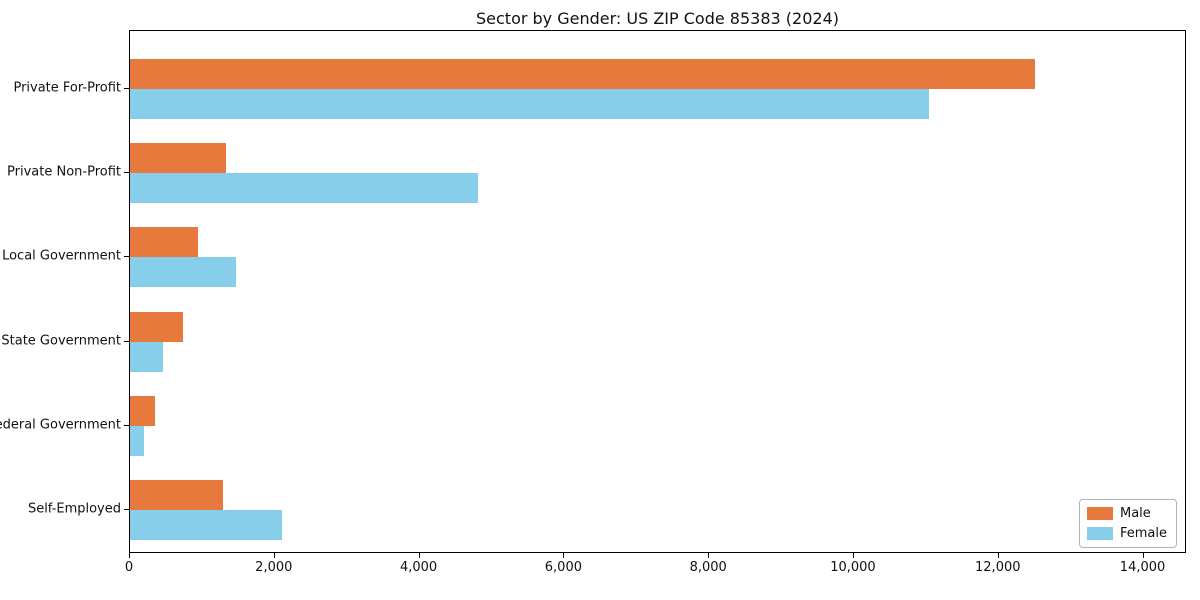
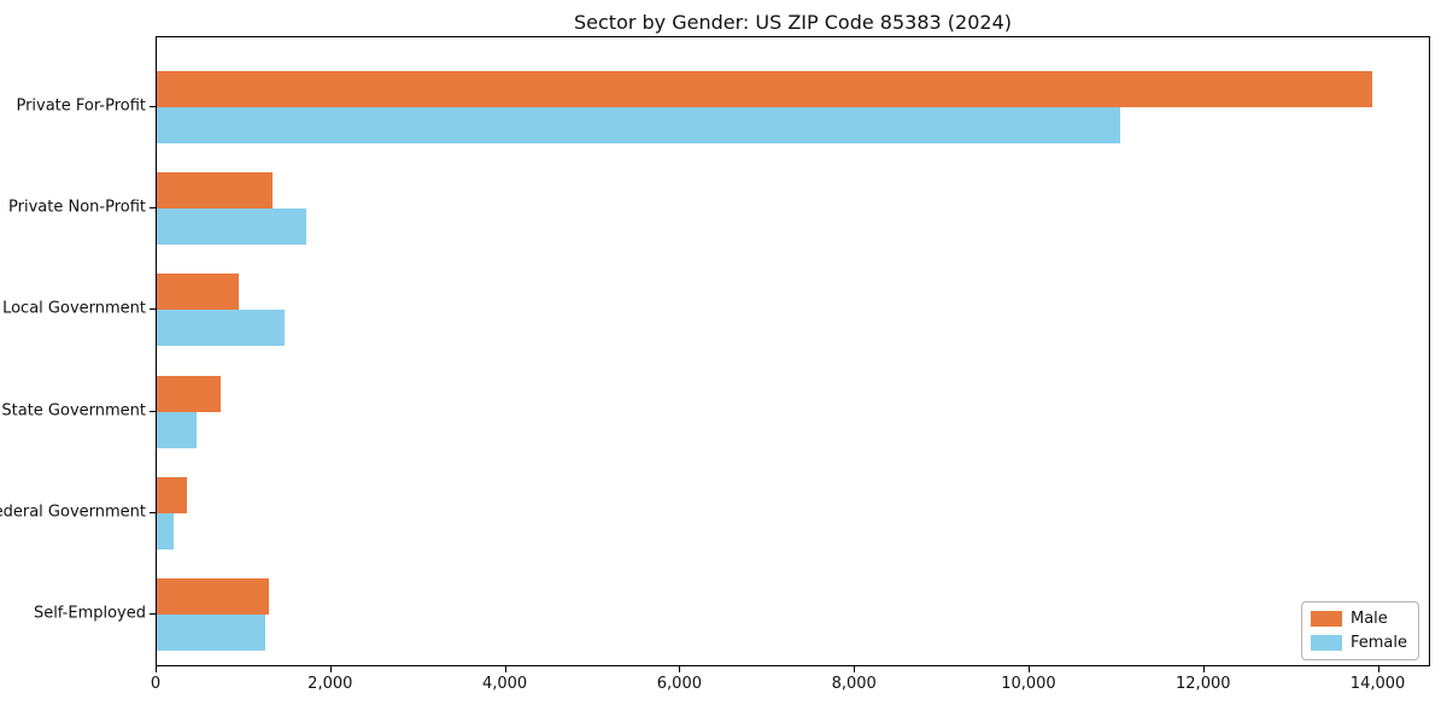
Male/Private For-Profit: 12500 -> 13900
Female/Private Non-Profit: 4800 -> 1700
Female/Self-Employed: 2100 -> 1200
